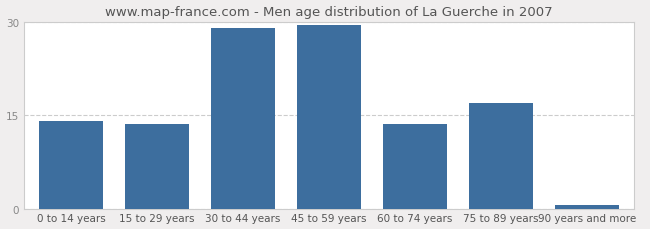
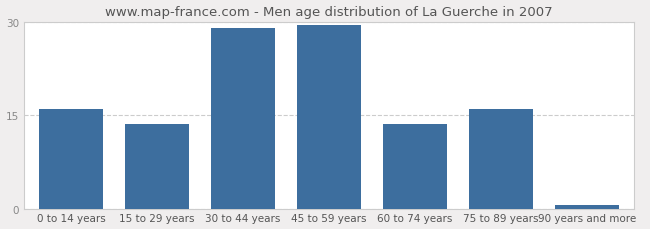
0 to 14 years: 14.0 -> 16.0
75 to 89 years: 17.0 -> 16.0
